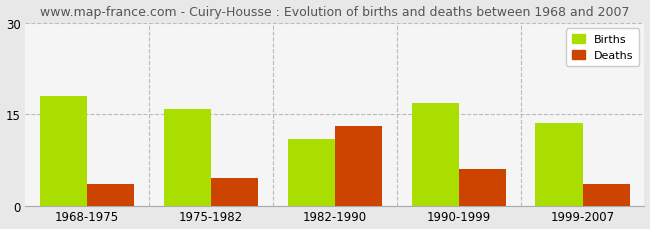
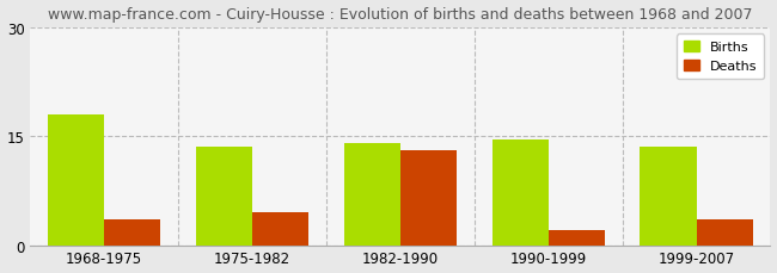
Births/1975-1982: 15.8 -> 13.5
Births/1982-1990: 11.0 -> 14.0
Births/1990-1999: 16.8 -> 14.5
Deaths/1990-1999: 6.0 -> 2.0
